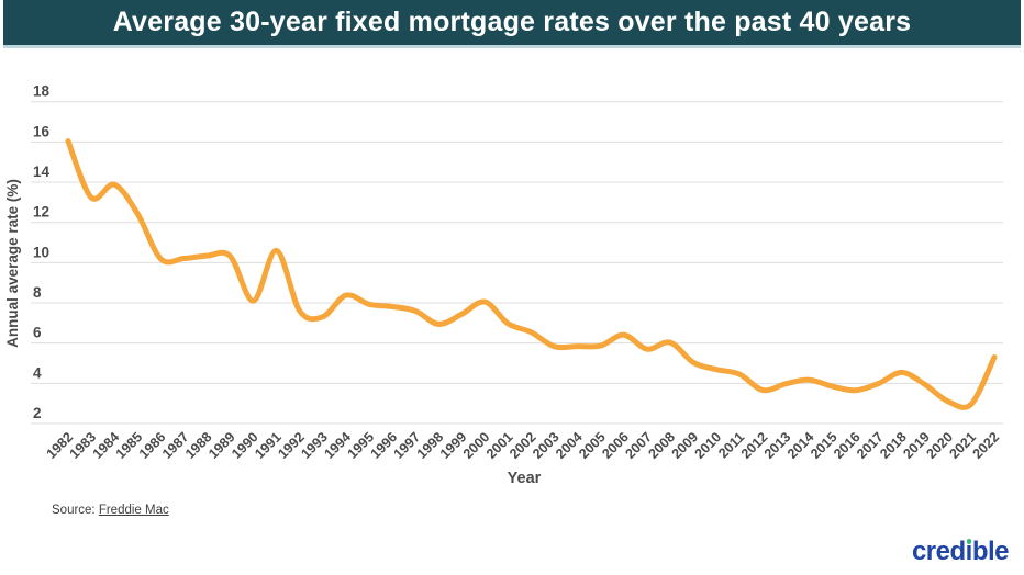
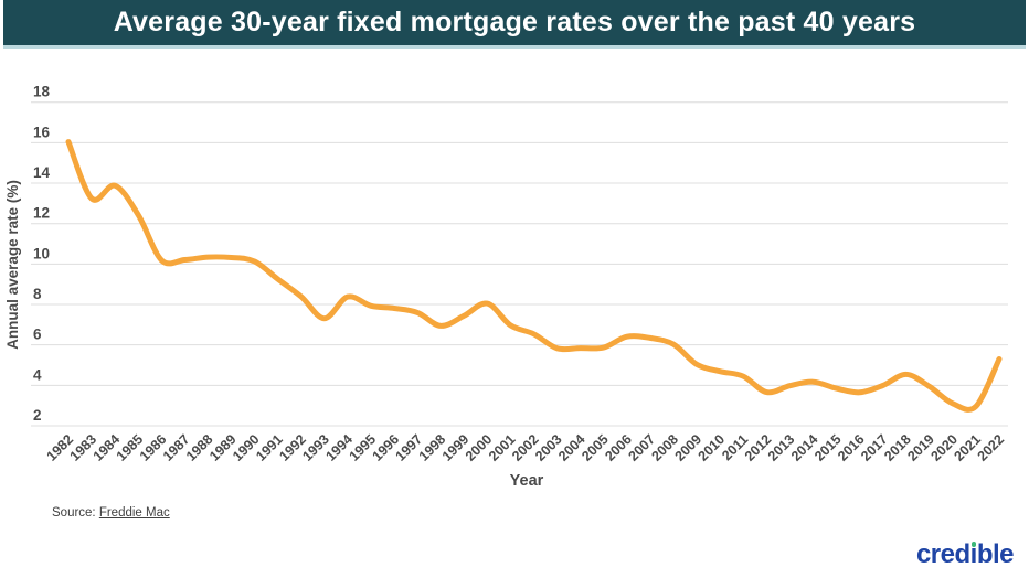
1990: 8.1 -> 10.1
1991: 10.6 -> 9.2
1992: 7.6 -> 8.4
2007: 5.7 -> 6.3
